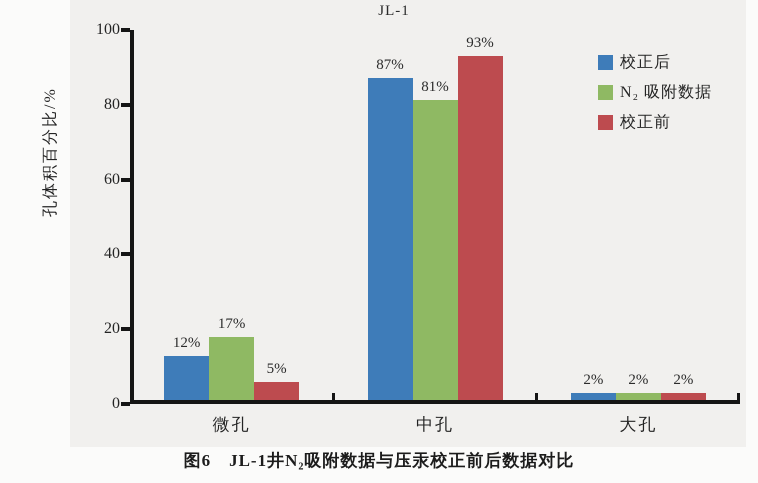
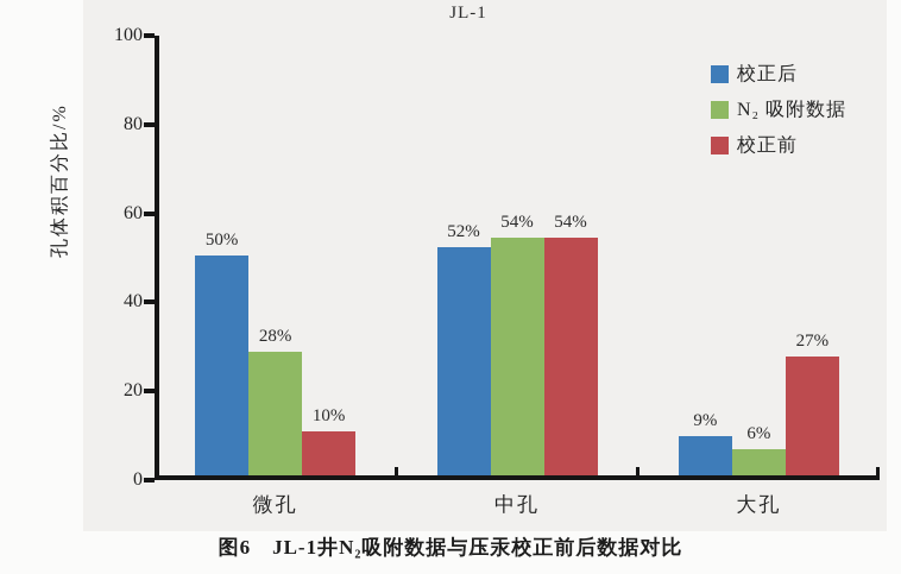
校正后/微孔: 12% -> 50%
N₂ 吸附数据/微孔: 17% -> 28%
校正前/微孔: 5% -> 10%
校正后/中孔: 87% -> 52%
N₂ 吸附数据/中孔: 81% -> 54%
校正前/中孔: 93% -> 54%
校正后/大孔: 2% -> 9%
N₂ 吸附数据/大孔: 2% -> 6%
校正前/大孔: 2% -> 27%
